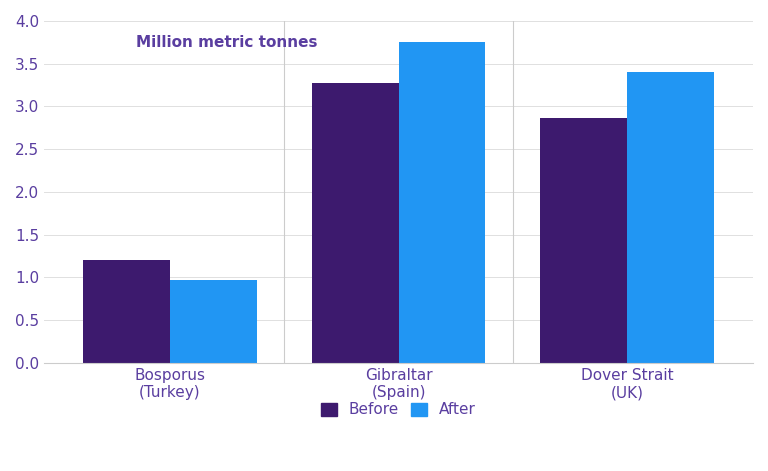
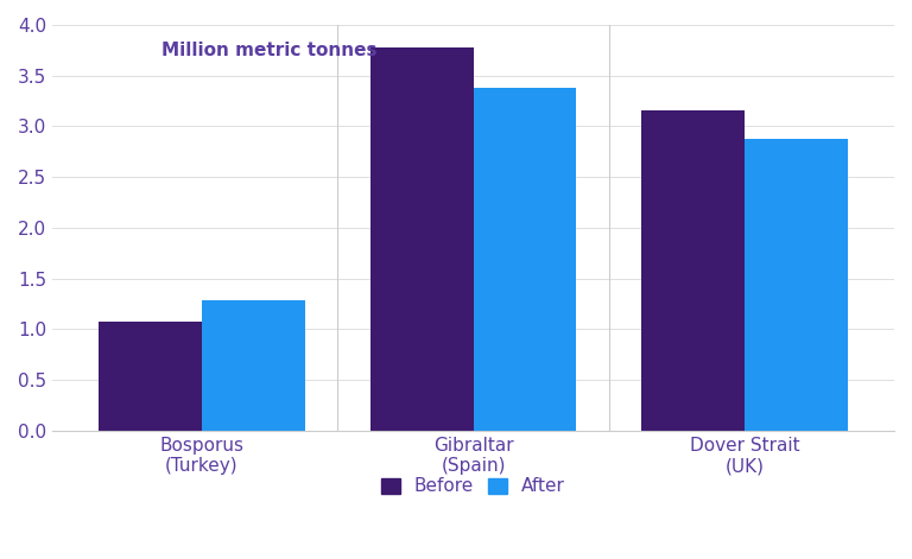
Before/Bosporus (Turkey): 1.20 -> 1.08
After/Bosporus (Turkey): 0.97 -> 1.28
Before/Gibraltar (Spain): 3.27 -> 3.78
After/Gibraltar (Spain): 3.76 -> 3.38
Before/Dover Strait (UK): 2.87 -> 3.16
After/Dover Strait (UK): 3.40 -> 2.88
